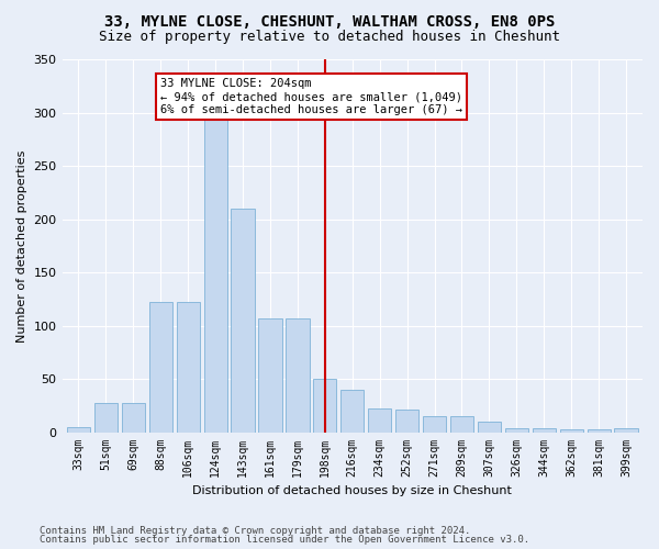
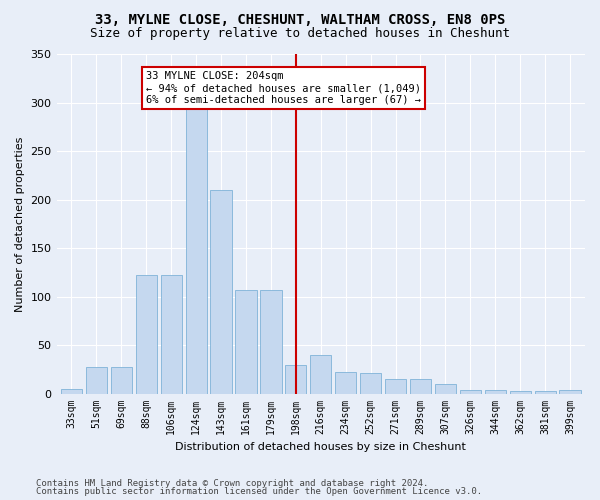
198sqm: 50 -> 30
